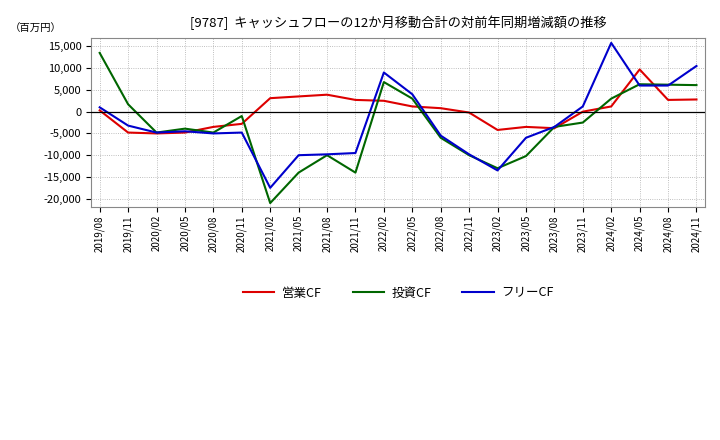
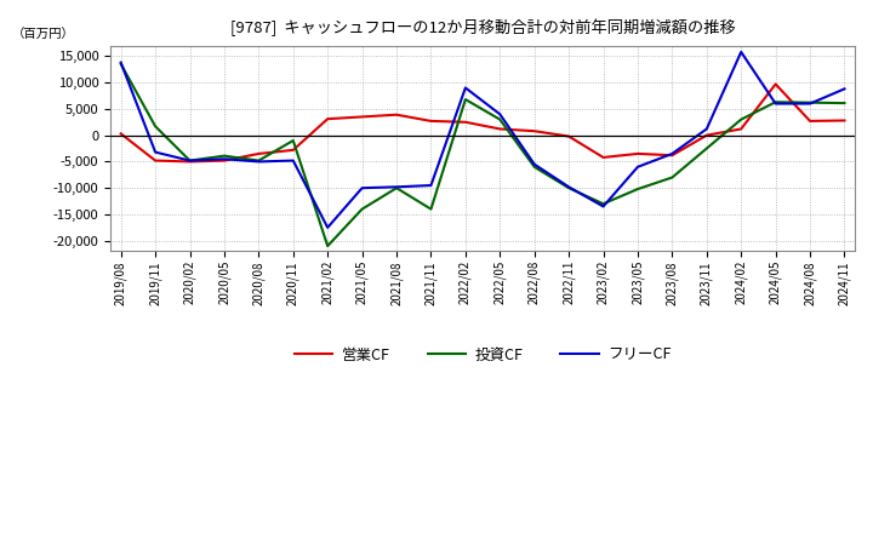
フリーCF/2019/08: 1,000 -> 13,800
投資CF/2023/08: -3,500 -> -8,000
フリーCF/2024/11: 10,500 -> 8,800
